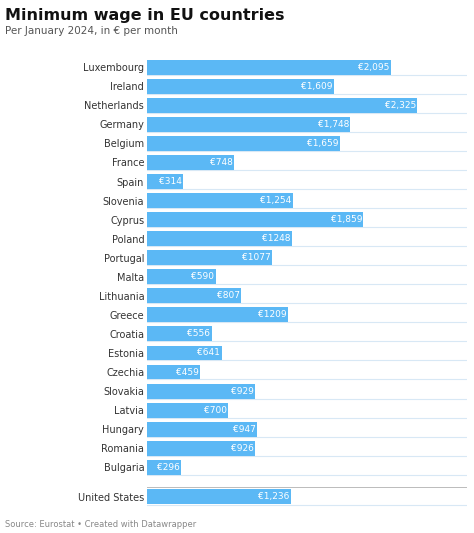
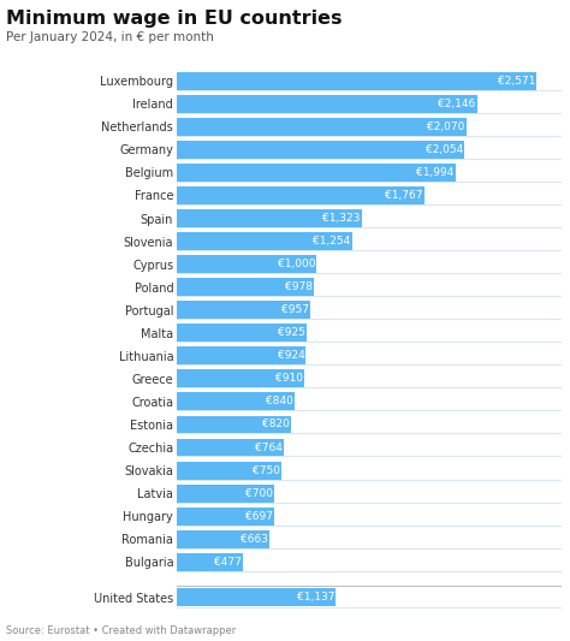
Luxembourg: €2,095 -> €2,571
Ireland: €1,609 -> €2,146
Netherlands: €2,325 -> €2,070
Germany: €1,748 -> €2,054
Belgium: €1,659 -> €1,994
France: €748 -> €1,767
Spain: €314 -> €1,323
Cyprus: €1,859 -> €1,000
Poland: €1248 -> €978
Portugal: €1077 -> €957
Malta: €590 -> €925
Lithuania: €807 -> €924
Greece: €1209 -> €910
Croatia: €556 -> €840
Estonia: €641 -> €820
Czechia: €459 -> €764
Slovakia: €929 -> €750
Hungary: €947 -> €697
Romania: €926 -> €663
Bulgaria: €296 -> €477
United States: €1,236 -> €1,137
